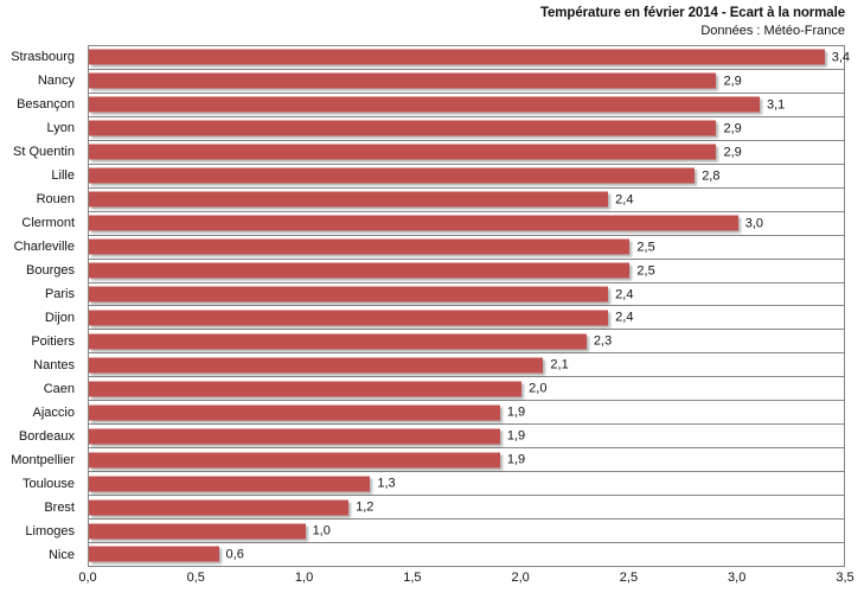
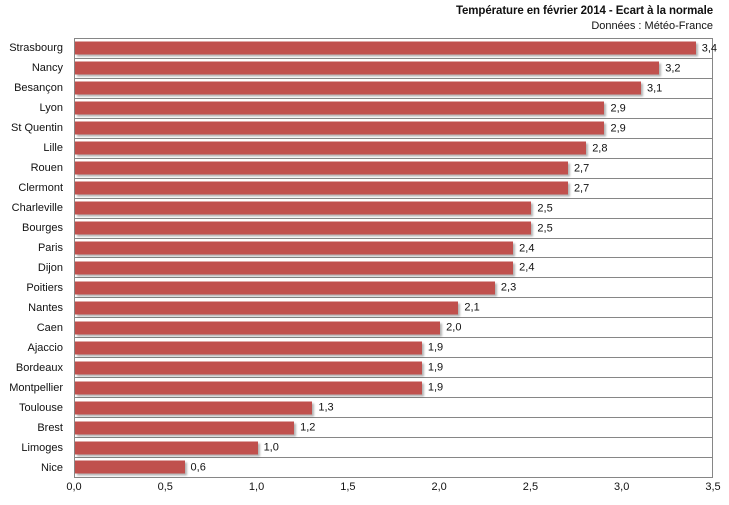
Nancy: 2,9 -> 3,2
Rouen: 2,4 -> 2,7
Clermont: 3,0 -> 2,7
